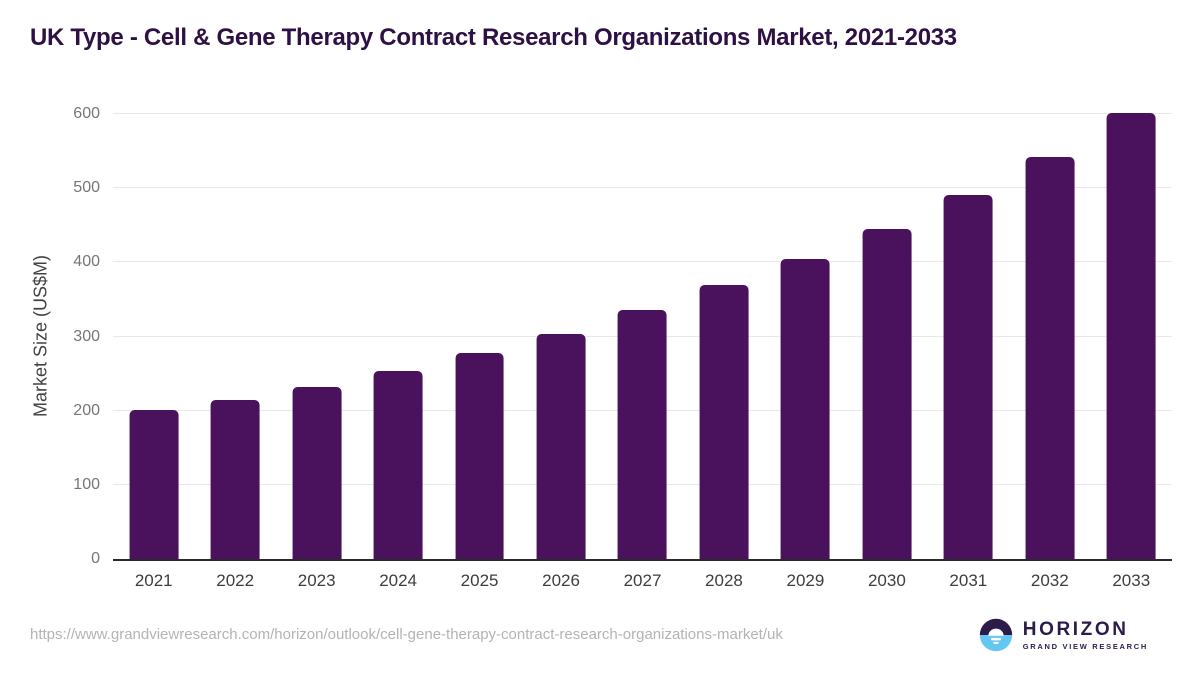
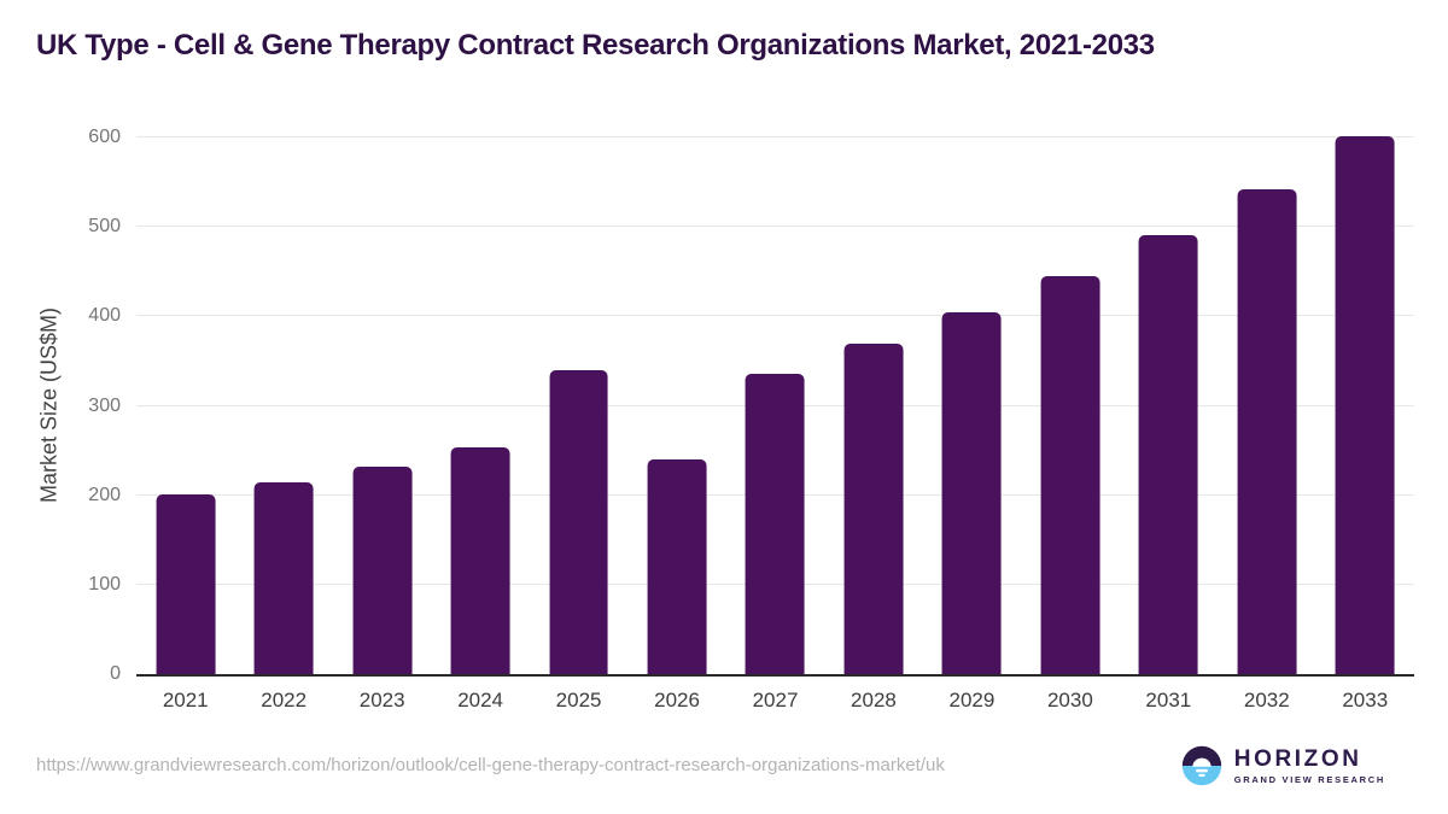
2025: 280 -> 340
2026: 300 -> 240
